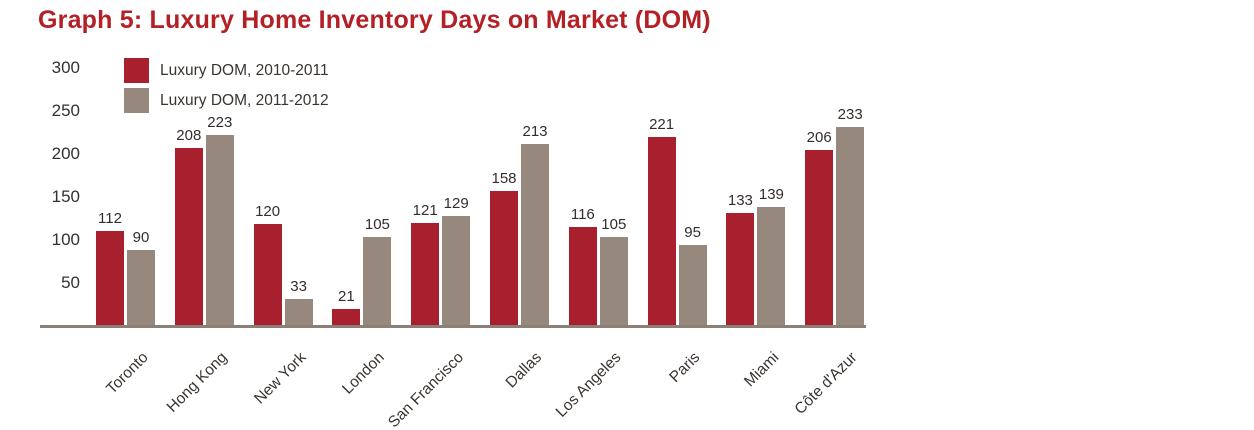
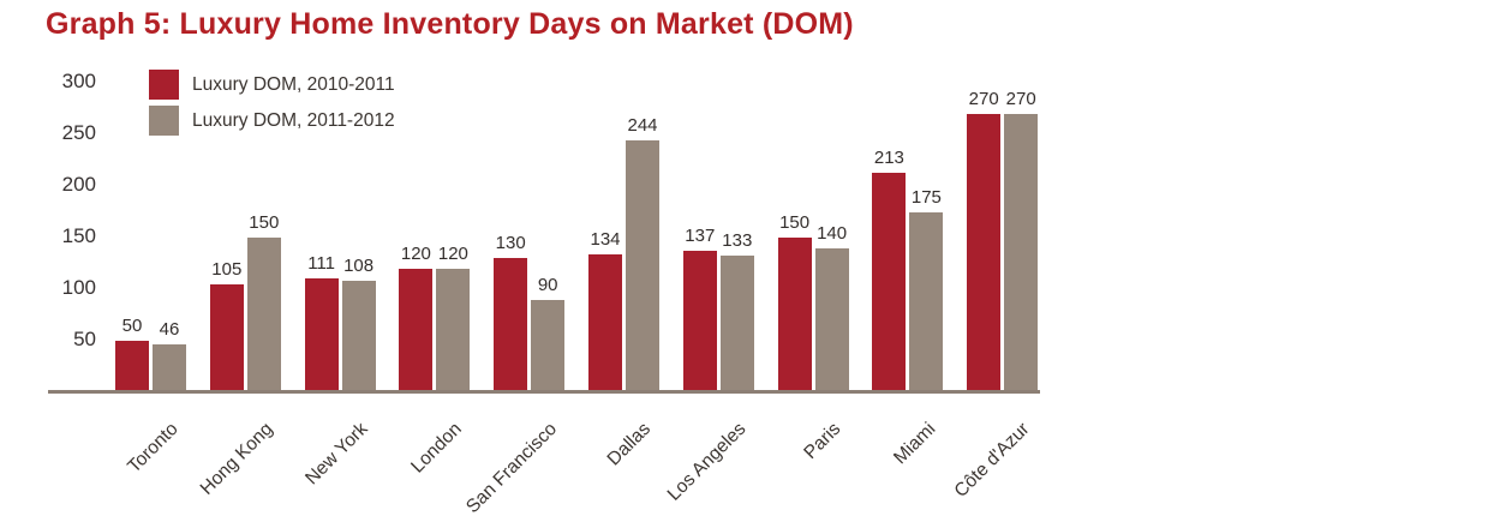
Luxury DOM, 2010-2011/Toronto: 112 -> 50
Luxury DOM, 2011-2012/Toronto: 90 -> 46
Luxury DOM, 2010-2011/Hong Kong: 208 -> 105
Luxury DOM, 2011-2012/Hong Kong: 223 -> 150
Luxury DOM, 2010-2011/New York: 120 -> 111
Luxury DOM, 2011-2012/New York: 33 -> 108
Luxury DOM, 2010-2011/London: 21 -> 120
Luxury DOM, 2011-2012/London: 105 -> 120
Luxury DOM, 2010-2011/San Francisco: 121 -> 130
Luxury DOM, 2011-2012/San Francisco: 129 -> 90
Luxury DOM, 2010-2011/Dallas: 158 -> 134
Luxury DOM, 2011-2012/Dallas: 213 -> 244
Luxury DOM, 2010-2011/Los Angeles: 116 -> 137
Luxury DOM, 2011-2012/Los Angeles: 105 -> 133
Luxury DOM, 2010-2011/Paris: 221 -> 150
Luxury DOM, 2011-2012/Paris: 95 -> 140
Luxury DOM, 2010-2011/Miami: 133 -> 213
Luxury DOM, 2011-2012/Miami: 139 -> 175
Luxury DOM, 2010-2011/Côte d'Azur: 206 -> 270
Luxury DOM, 2011-2012/Côte d'Azur: 233 -> 270
